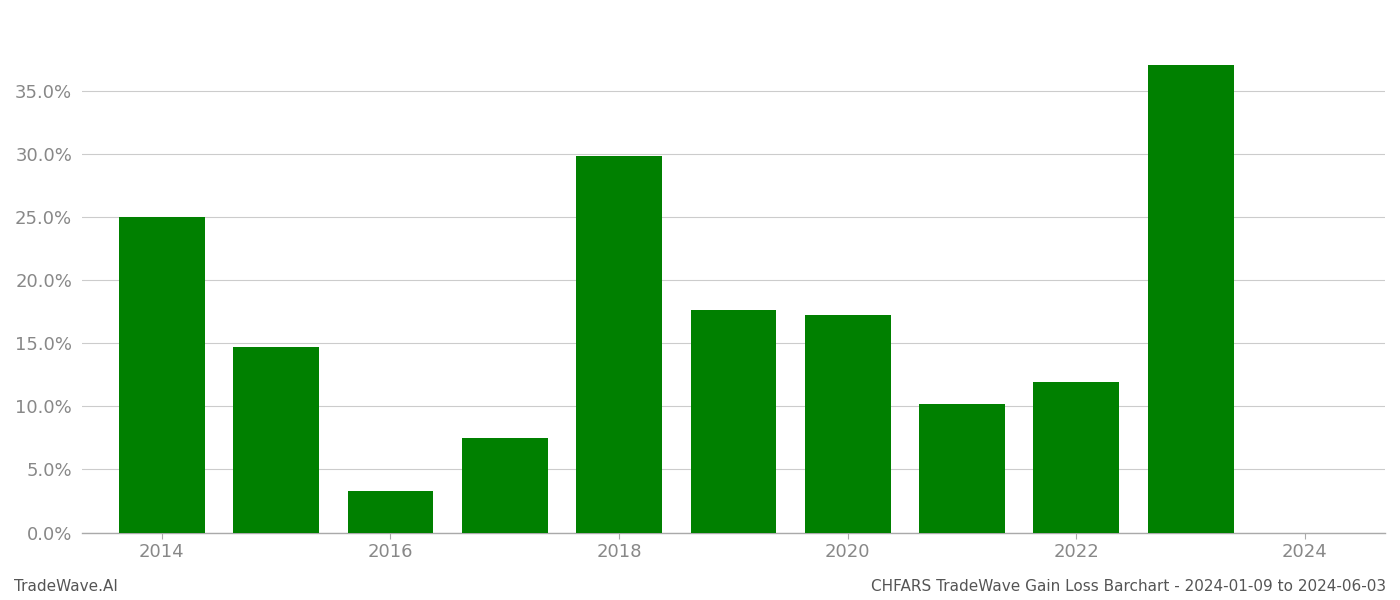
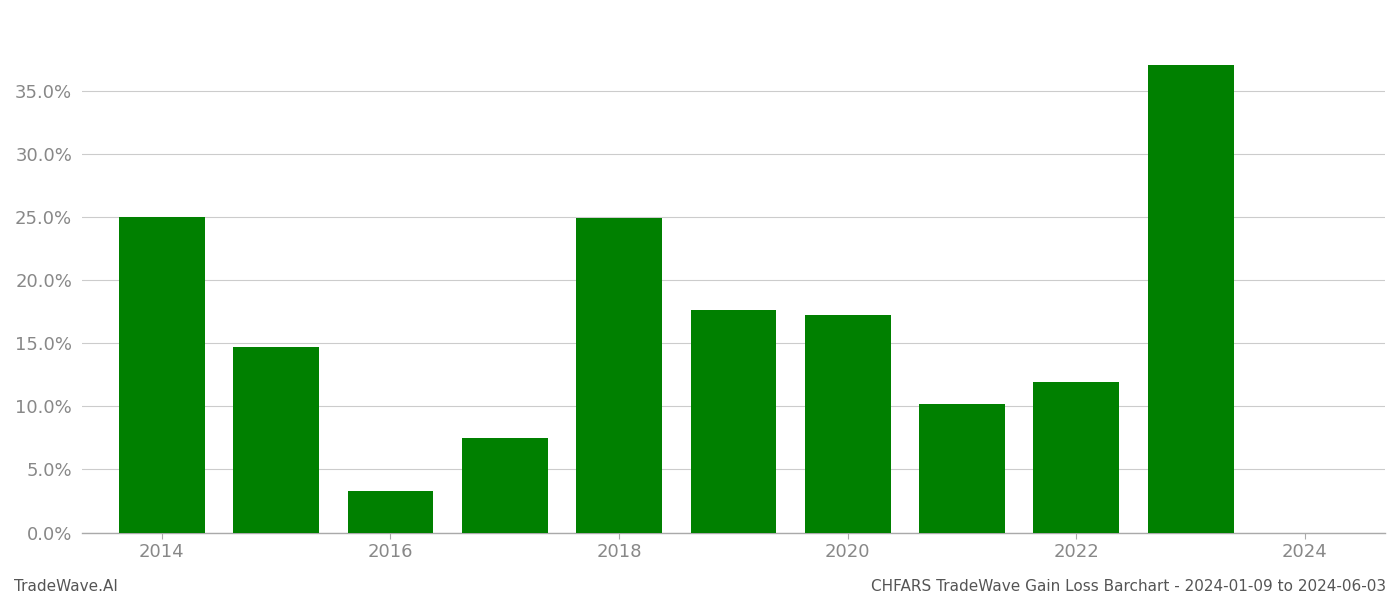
2018: 29.8% -> 24.9%
